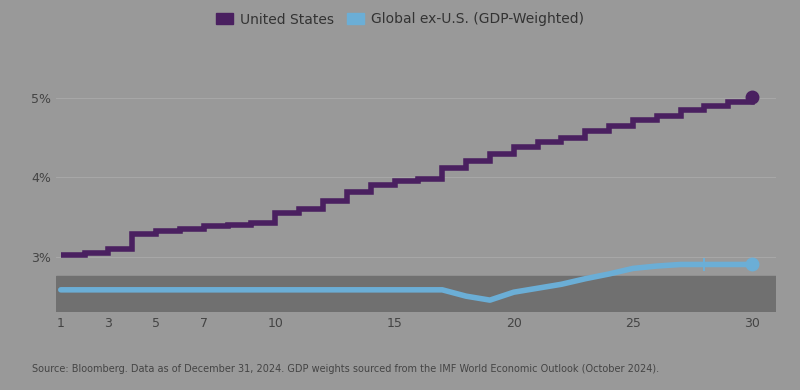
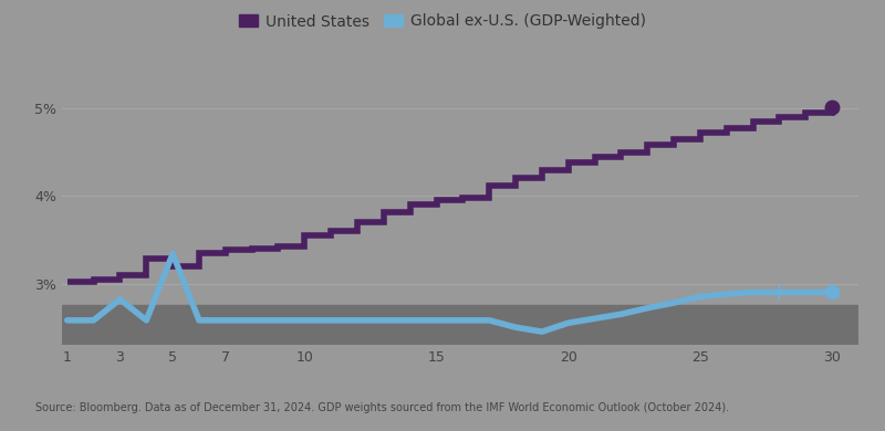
Global ex-U.S. (GDP-Weighted)/3: 2.58% -> 2.82%
United States/5: 3.32% -> 3.20%
Global ex-U.S. (GDP-Weighted)/5: 2.58% -> 3.34%
